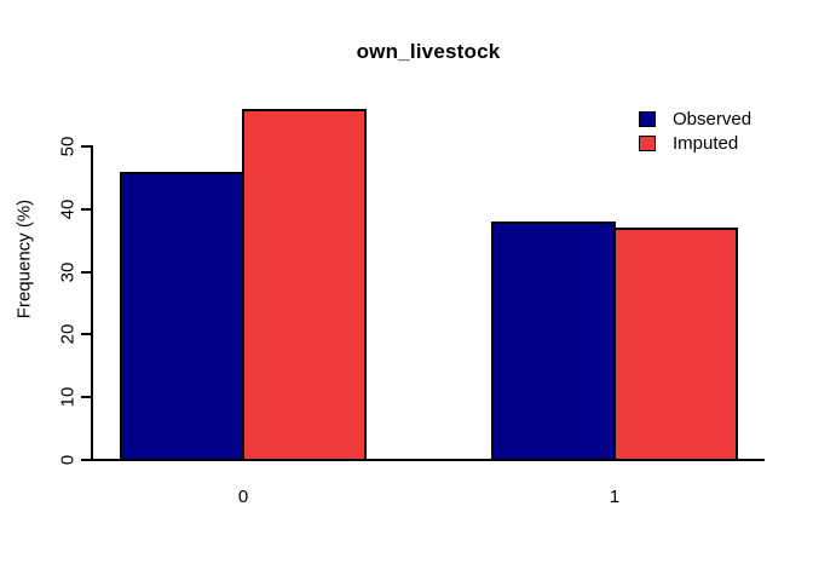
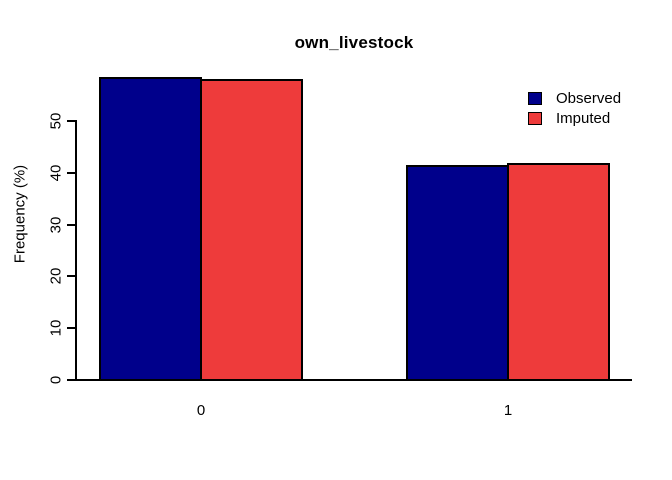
Observed/0: 46 -> 58
Imputed/0: 56 -> 58
Observed/1: 38 -> 42
Imputed/1: 37 -> 42
